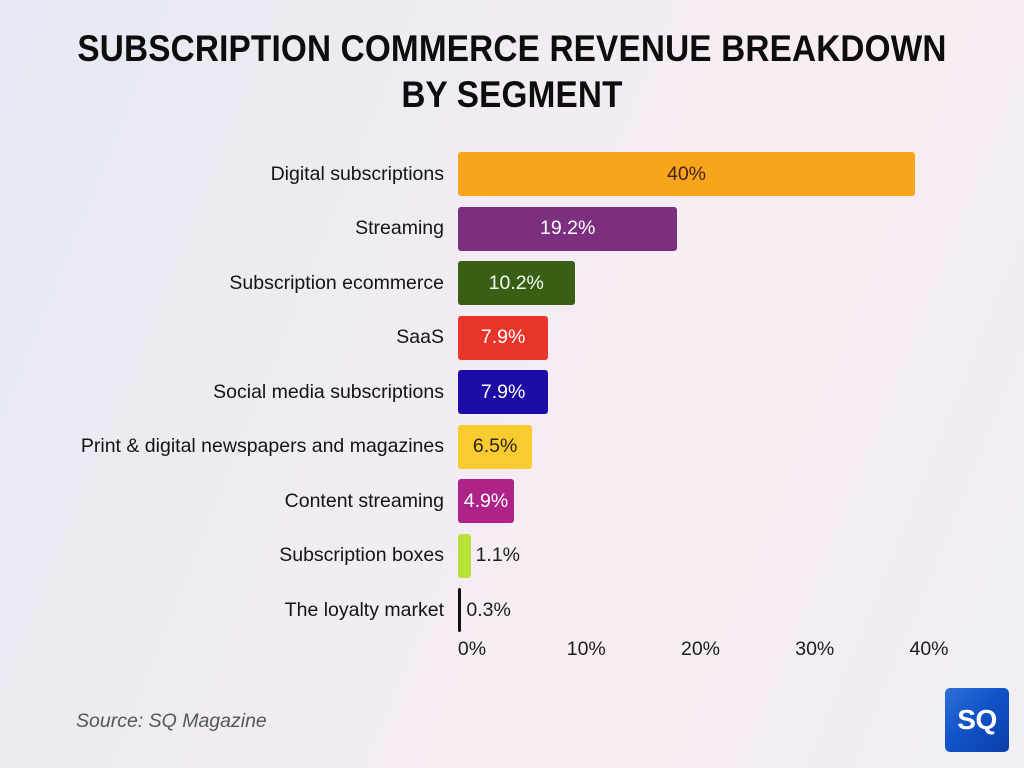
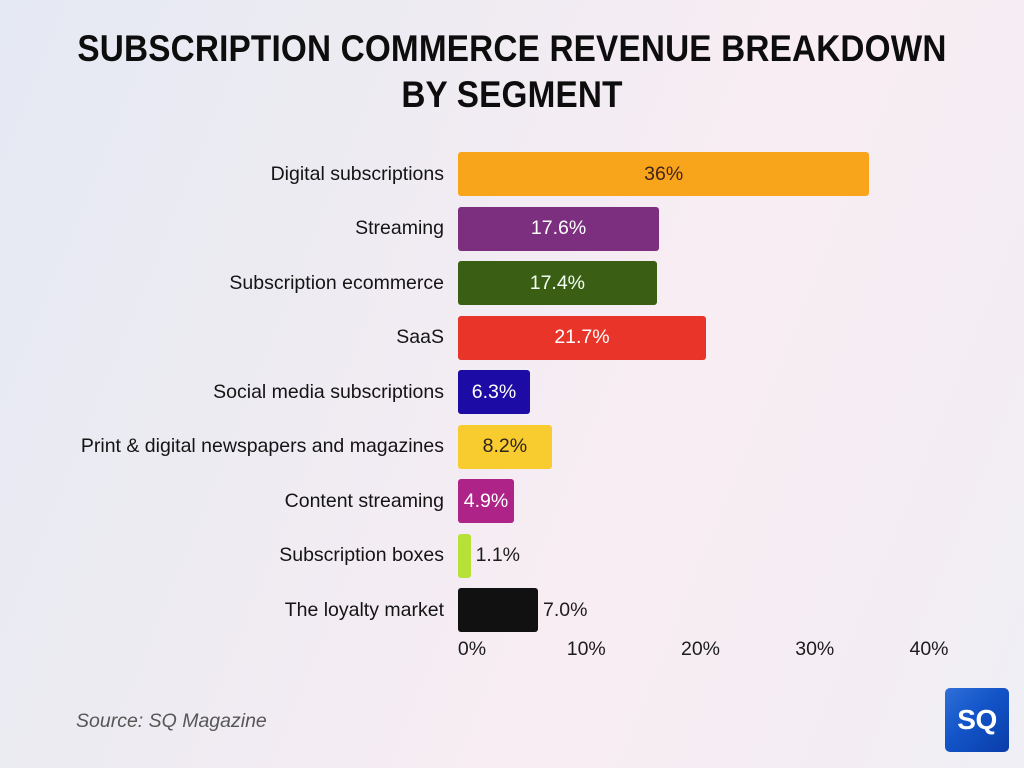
Digital subscriptions: 40% -> 36%
Streaming: 19.2% -> 17.6%
Subscription ecommerce: 10.2% -> 17.4%
SaaS: 7.9% -> 21.7%
Social media subscriptions: 7.9% -> 6.3%
Print & digital newspapers and magazines: 6.5% -> 8.2%
The loyalty market: 0.3% -> 7.0%
